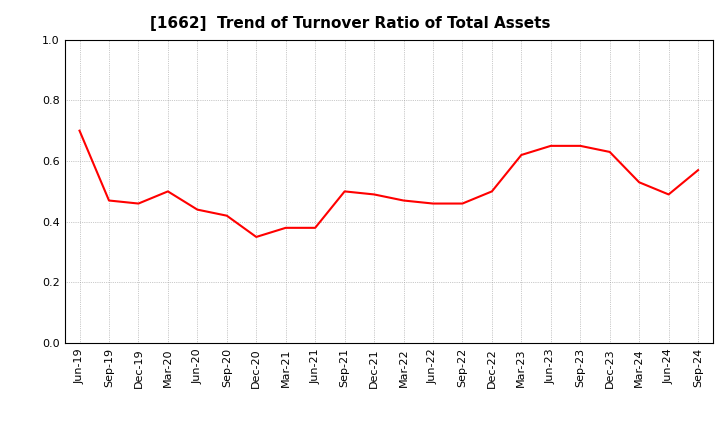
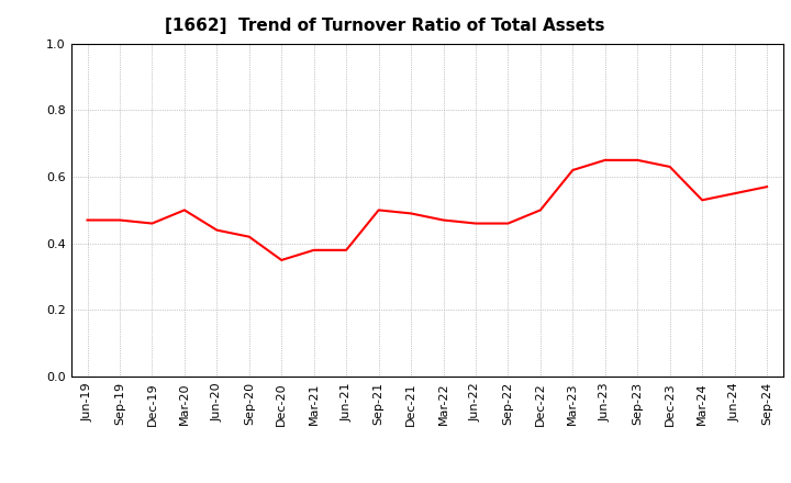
Jun-19: 0.70 -> 0.47
Jun-24: 0.49 -> 0.55
